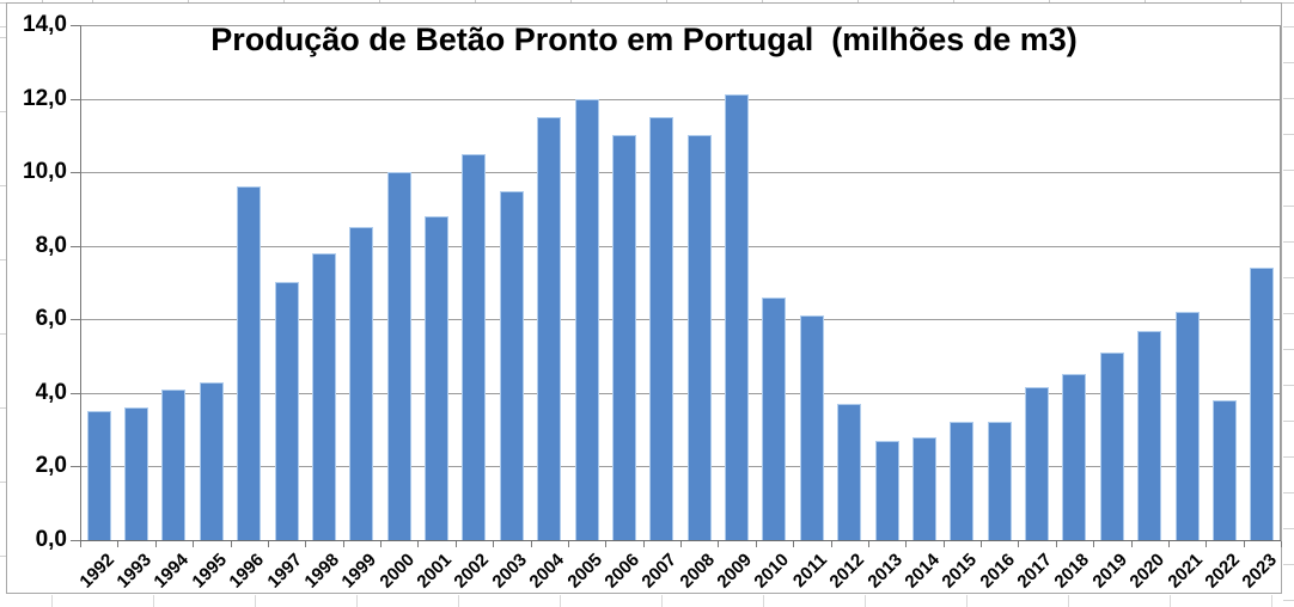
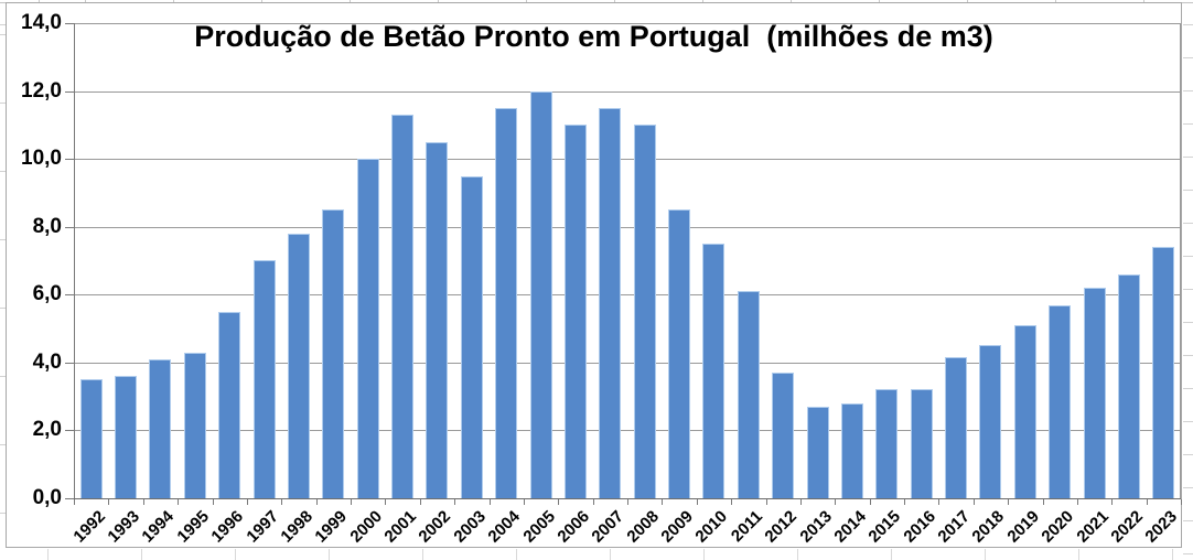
1996: 9,6 -> 5,5
2001: 8,8 -> 11,3
2009: 12,1 -> 8,5
2010: 6,6 -> 7,5
2022: 3,8 -> 6,6
